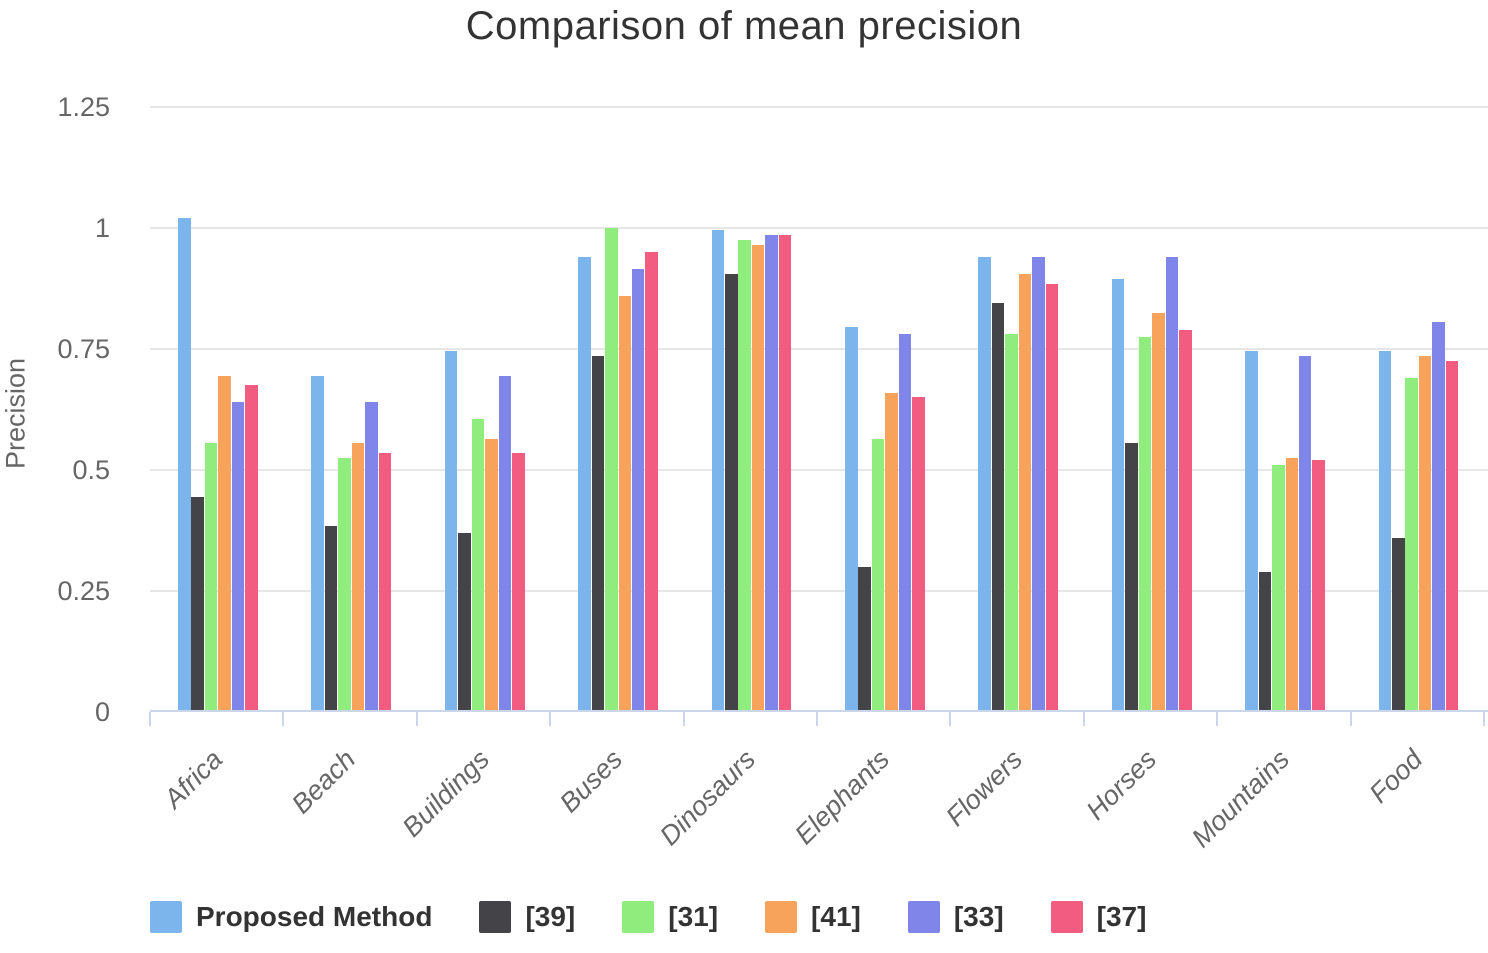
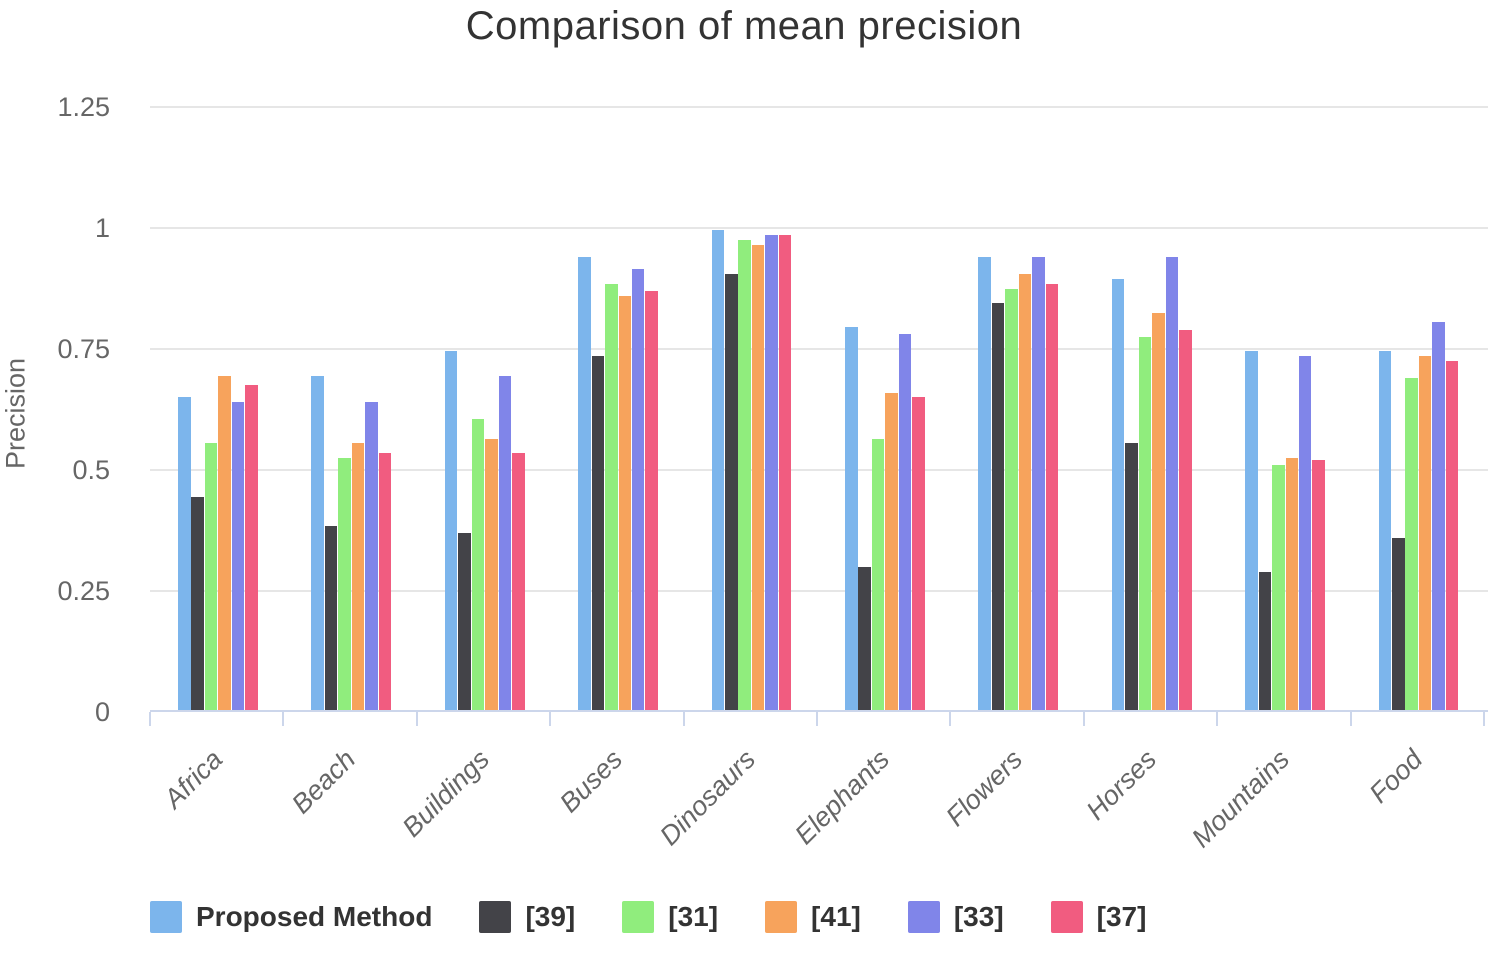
Proposed Method/Africa: 1.02 -> 0.65
[31]/Buses: 1.00 -> 0.89
[37]/Buses: 0.95 -> 0.87
[31]/Flowers: 0.78 -> 0.88
